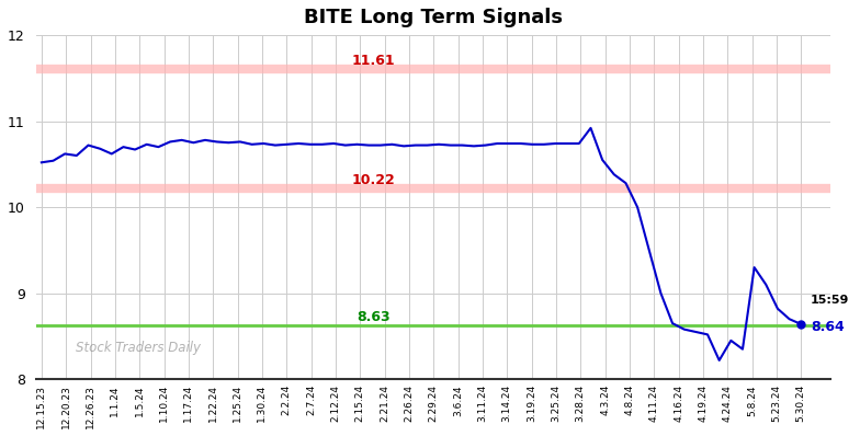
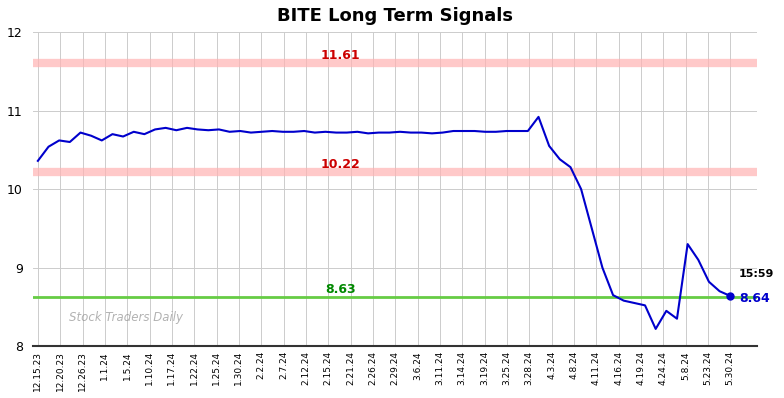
12.15.23: 10.52 -> 10.36
